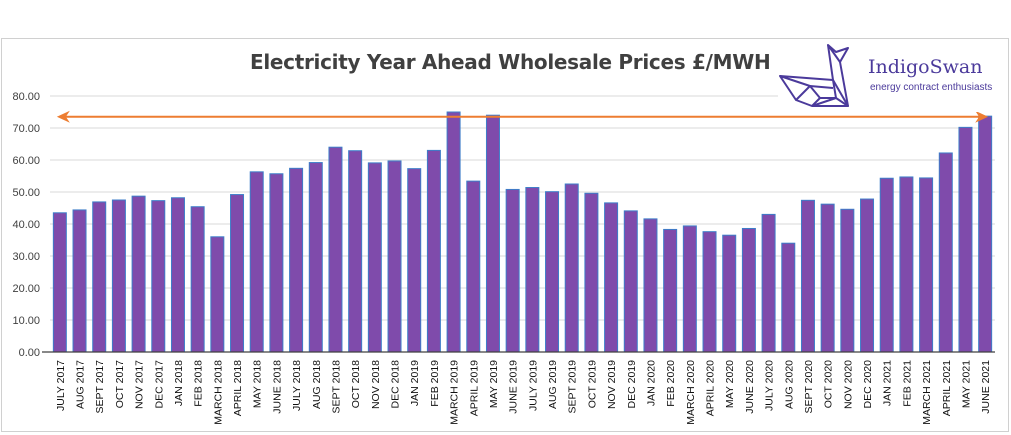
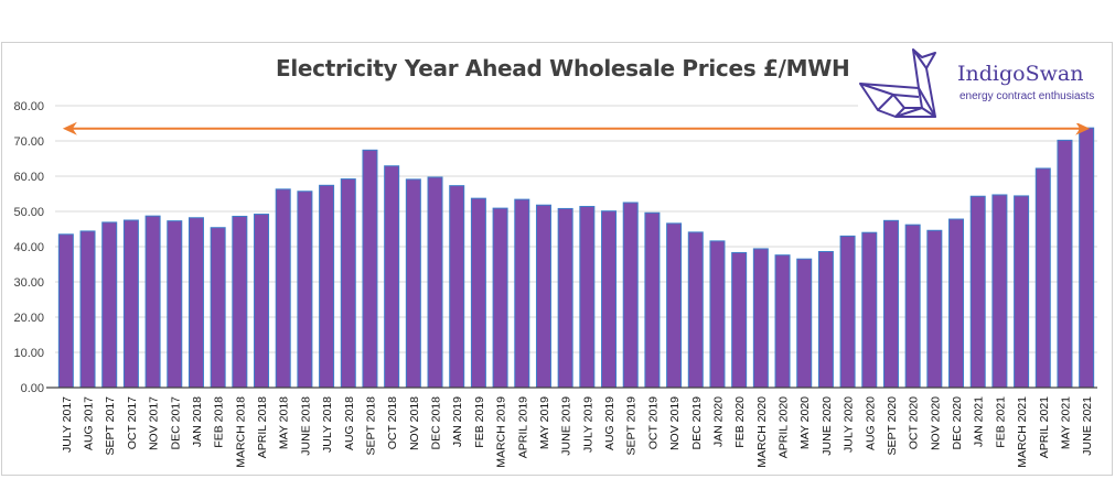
MARCH 2018: 36 -> 49
SEPT 2018: 64 -> 67
FEB 2019: 63 -> 54
MARCH 2019: 75 -> 51
MAY 2019: 74 -> 52
AUG 2020: 34 -> 44
